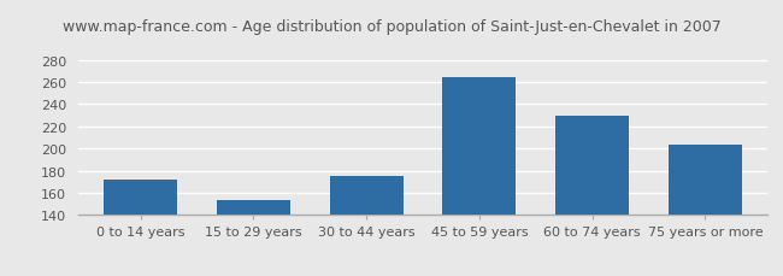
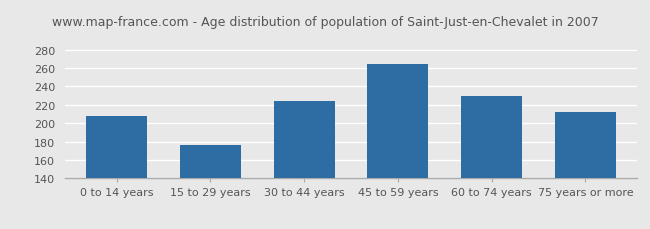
0 to 14 years: 172 -> 208
15 to 29 years: 153 -> 176
30 to 44 years: 175 -> 224
75 years or more: 204 -> 212
